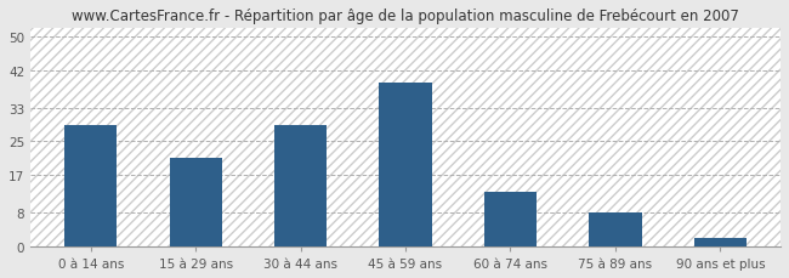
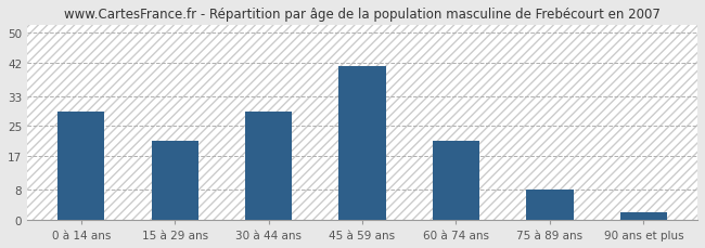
45 à 59 ans: 39 -> 41
60 à 74 ans: 13 -> 21
